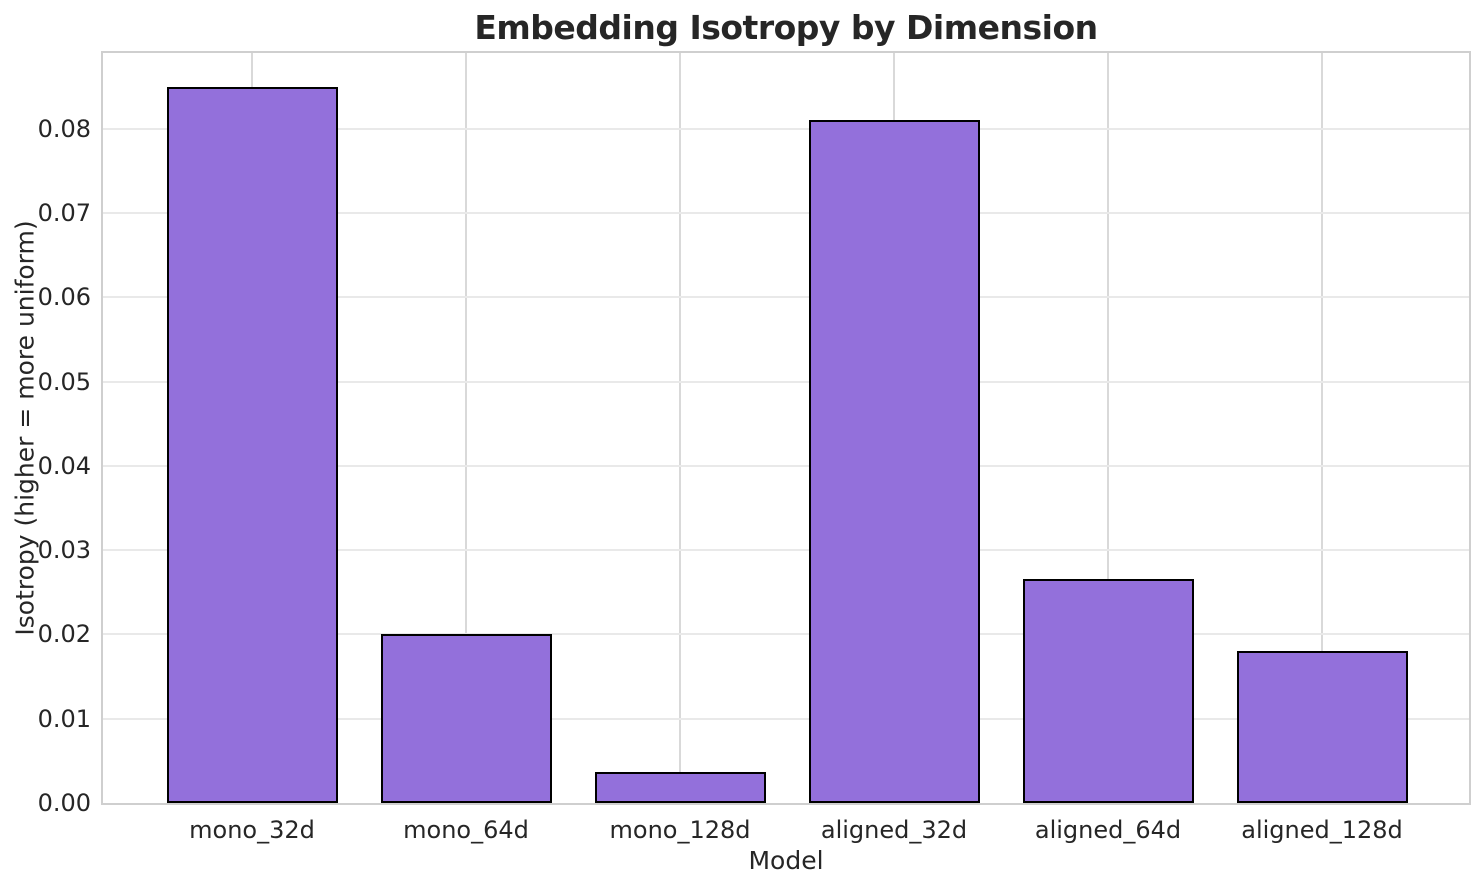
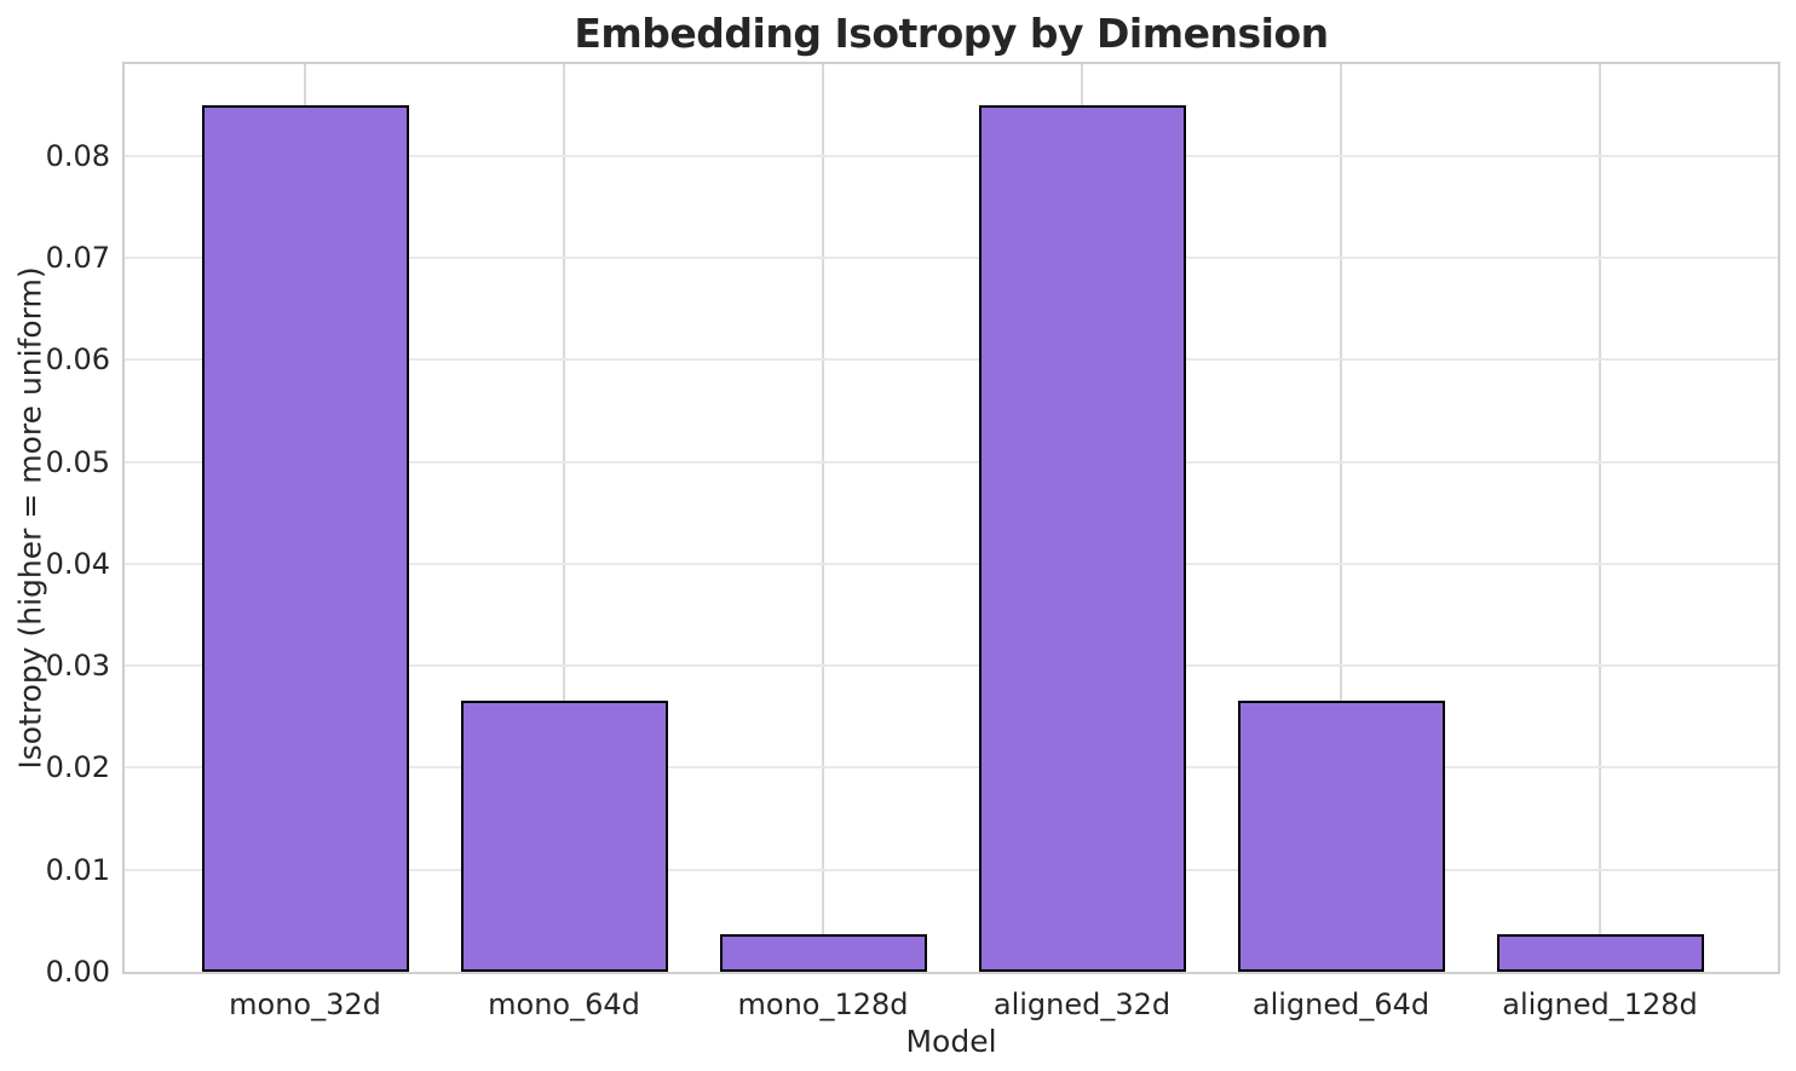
mono_64d: 0.020 -> 0.027
aligned_32d: 0.081 -> 0.085
aligned_128d: 0.018 -> 0.004
